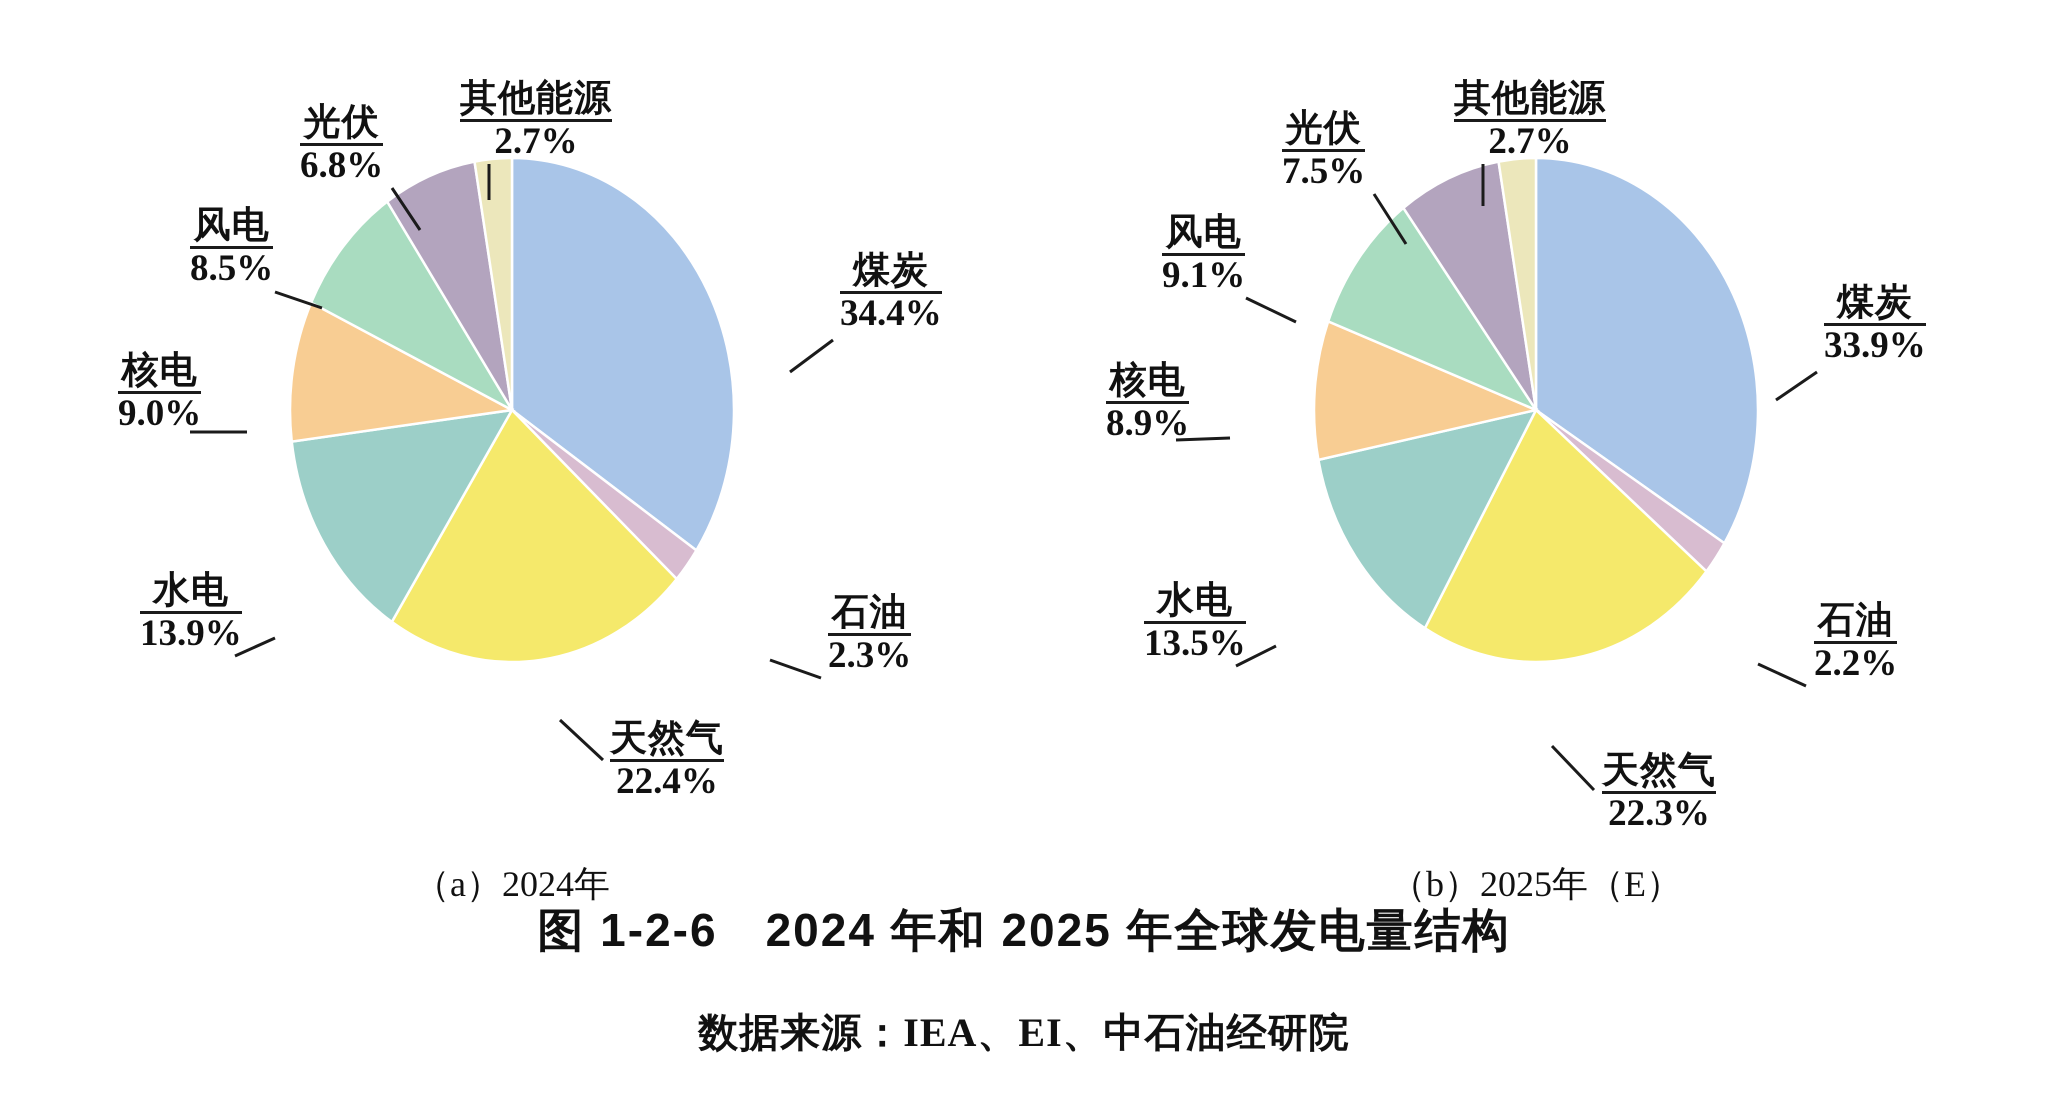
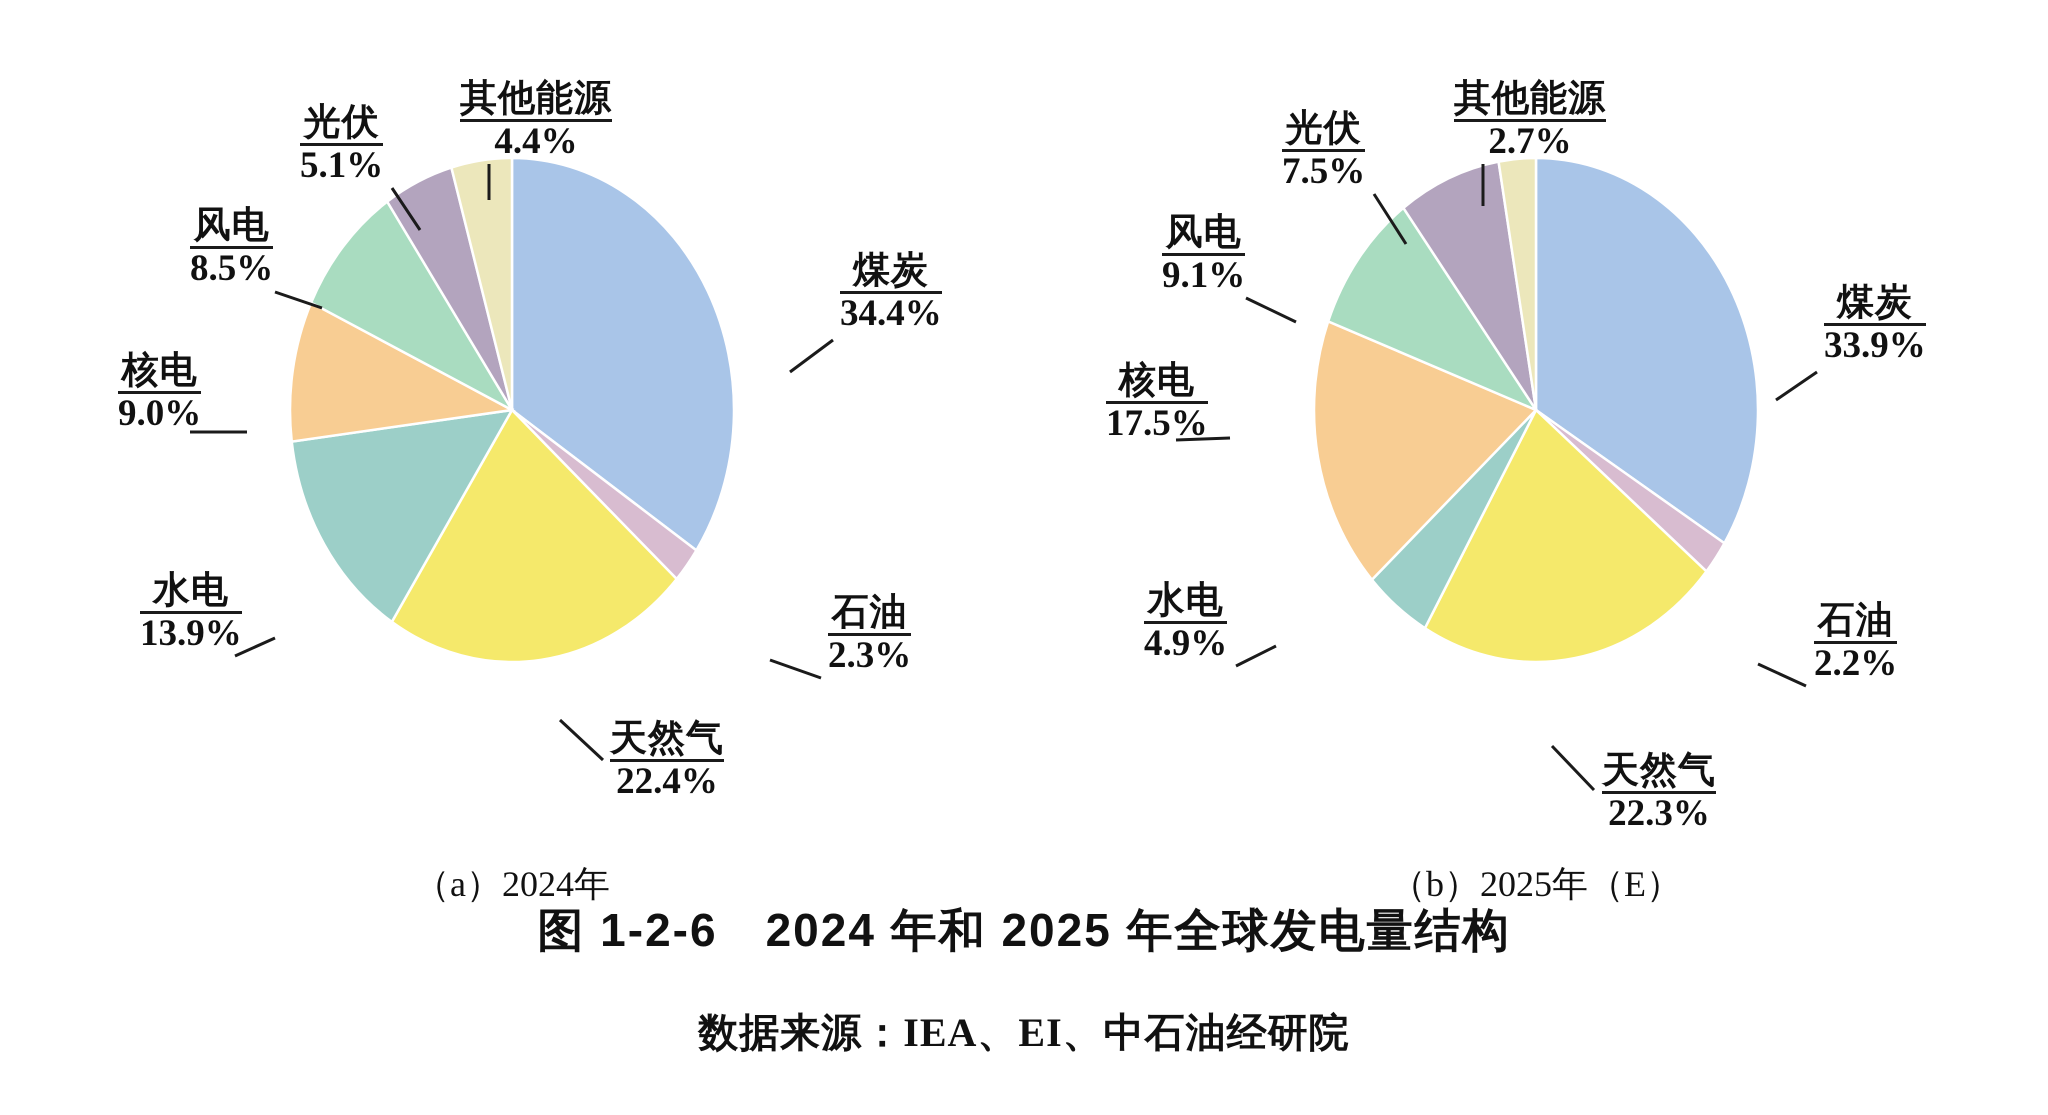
（a）2024年/光伏: 6.8% -> 5.1%
（a）2024年/其他能源: 2.7% -> 4.4%
（b）2025年（E）/水电: 13.5% -> 4.9%
（b）2025年（E）/核电: 8.9% -> 17.5%
